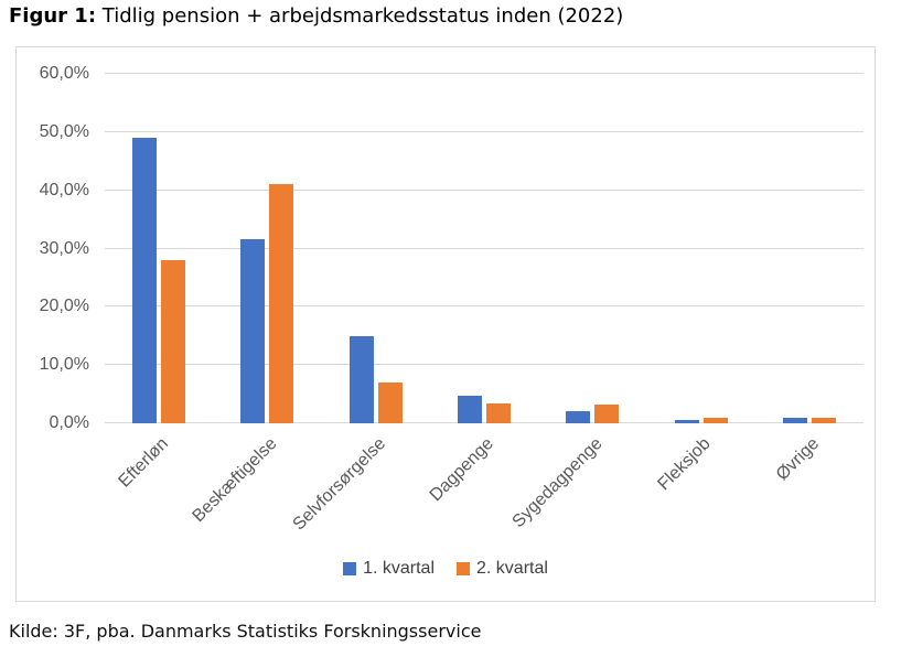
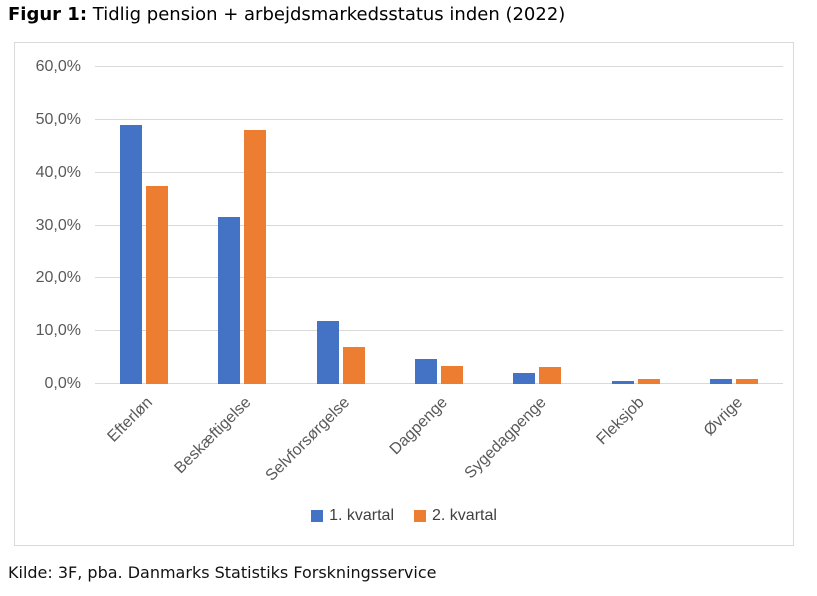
2. kvartal/Efterløn: 28% -> 38%
2. kvartal/Beskæftigelse: 41% -> 48%
1. kvartal/Selvforsørgelse: 15% -> 12%
